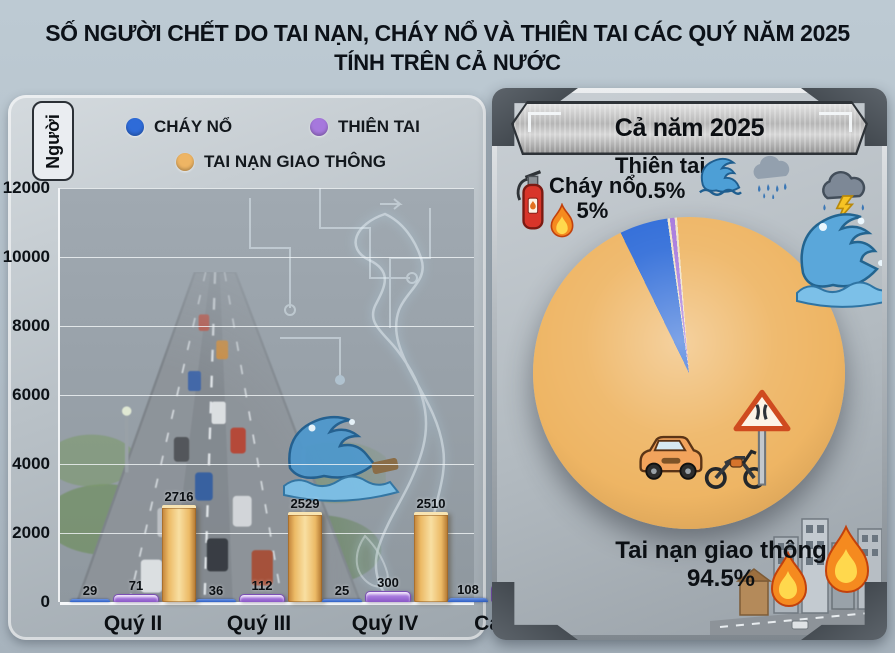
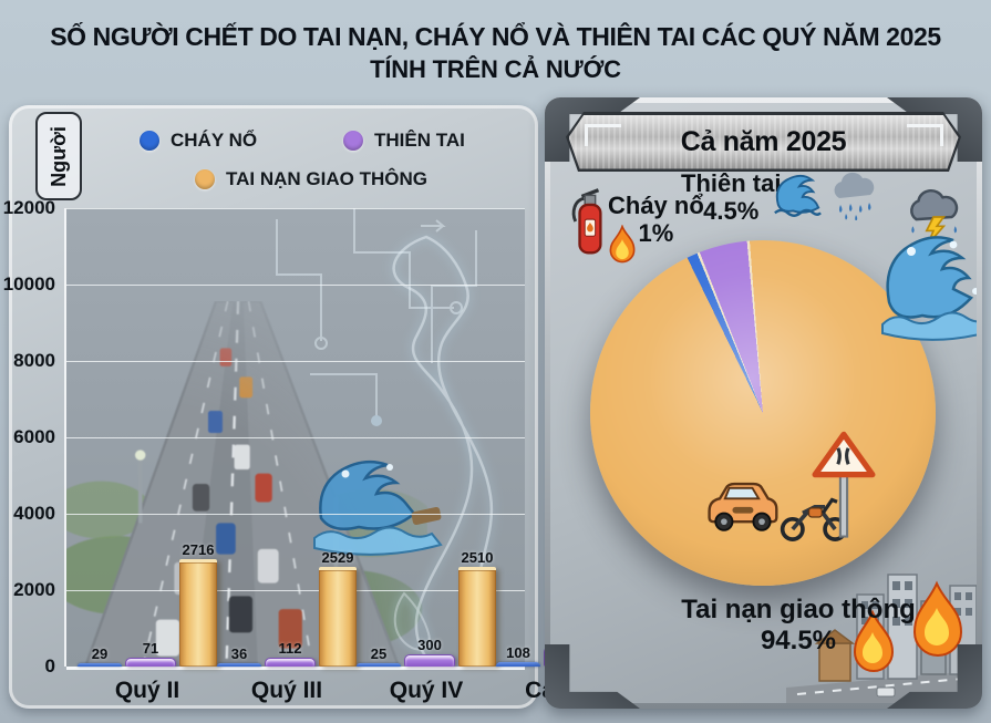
Cả năm 2025/Cháy nổ: 5% -> 1%
Cả năm 2025/Thiên tai: 0.5% -> 4.5%
